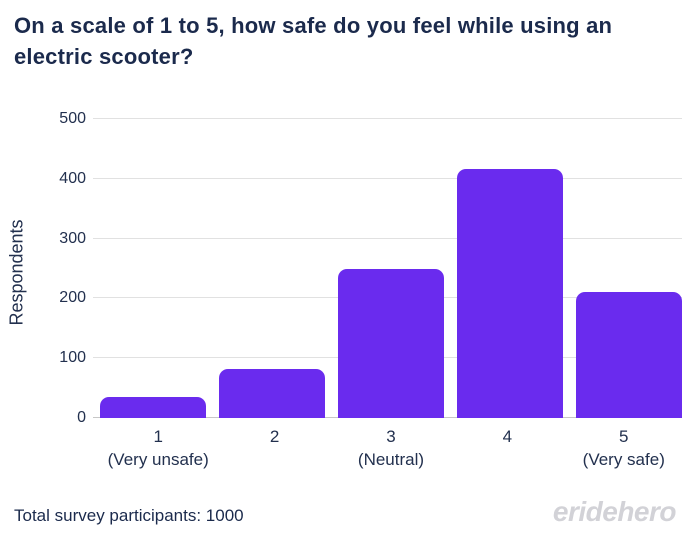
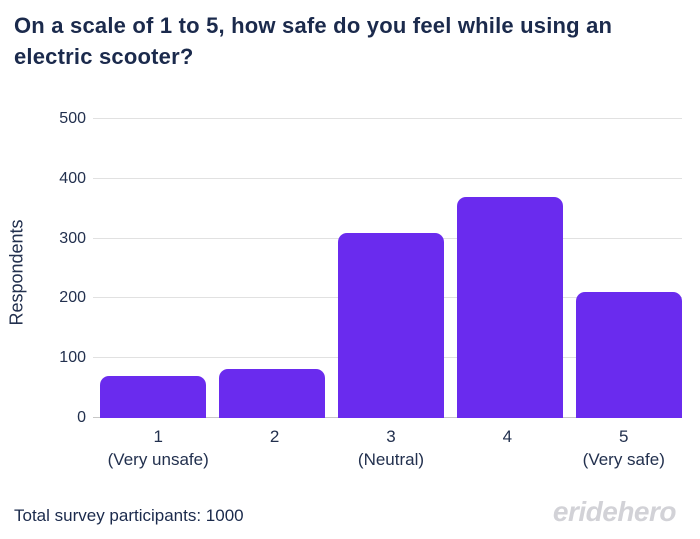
1: 40 -> 70
3: 250 -> 310
4: 420 -> 370
